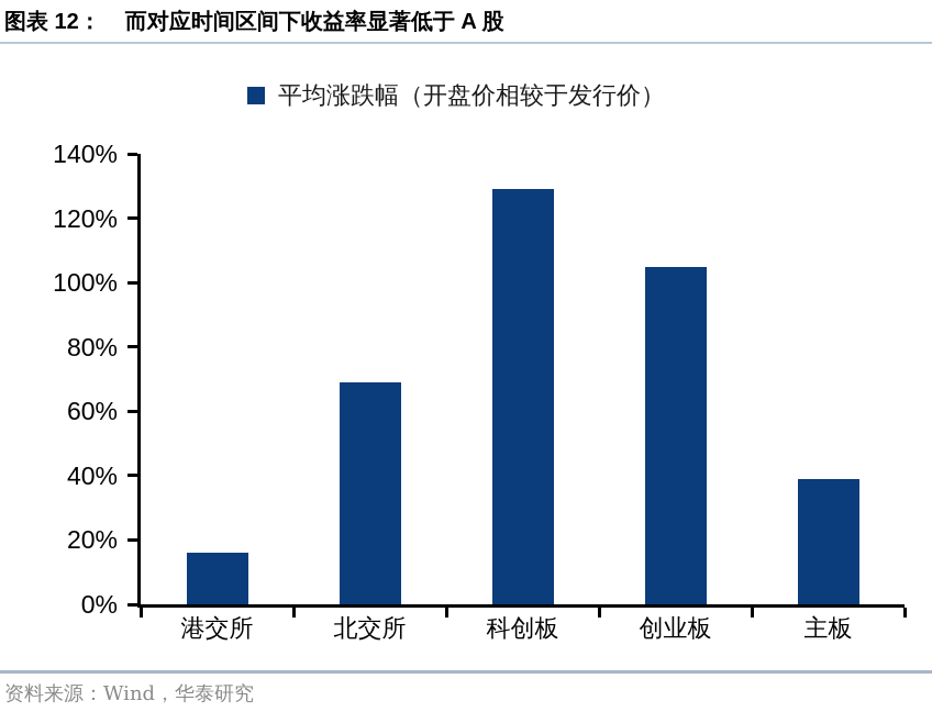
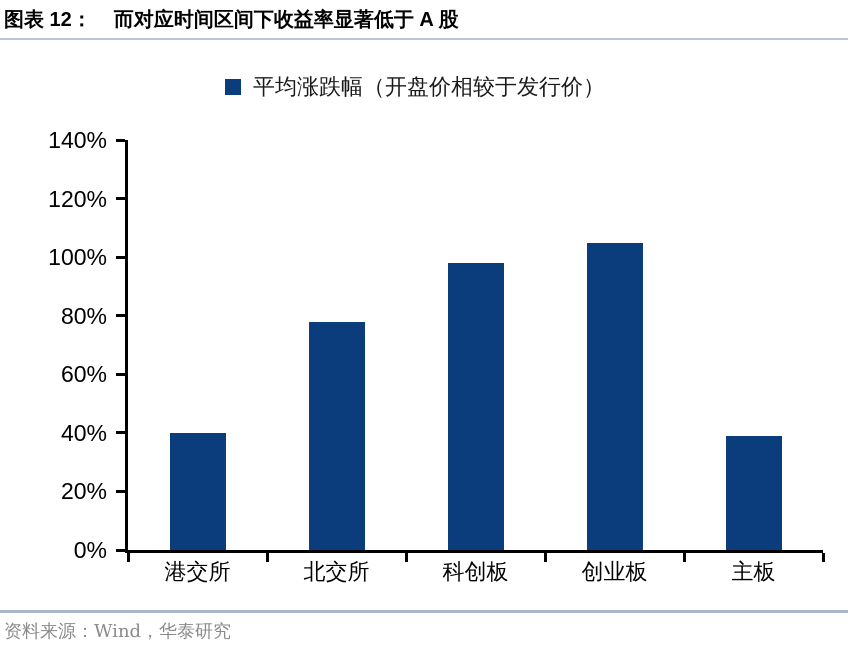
港交所: 16% -> 40%
北交所: 69% -> 78%
科创板: 129% -> 98%
